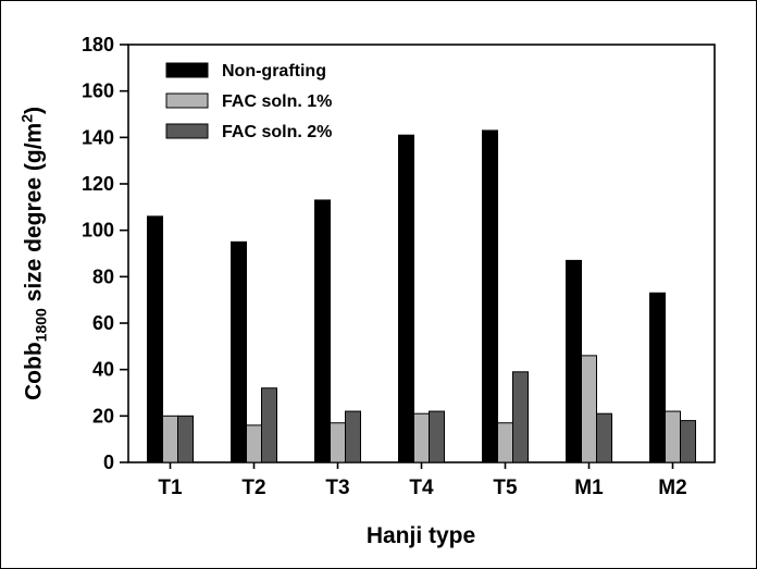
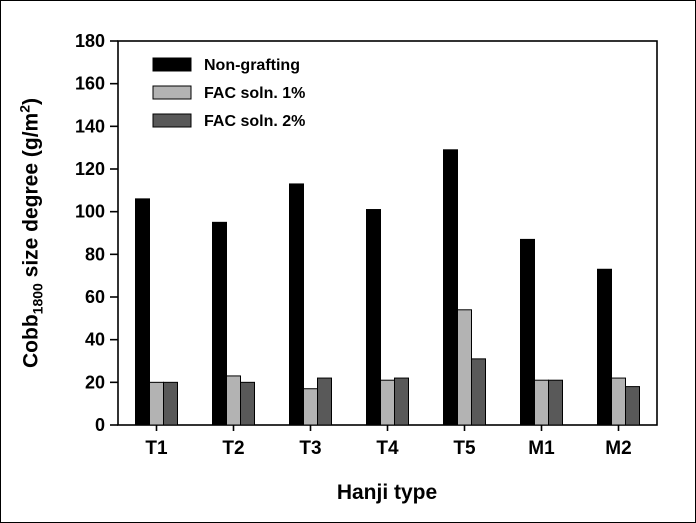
FAC soln. 1%/T2: 16 -> 23
FAC soln. 2%/T2: 32 -> 20
Non-grafting/T4: 141 -> 101
Non-grafting/T5: 143 -> 129
FAC soln. 1%/T5: 17 -> 54
FAC soln. 2%/T5: 39 -> 31
FAC soln. 1%/M1: 46 -> 21
